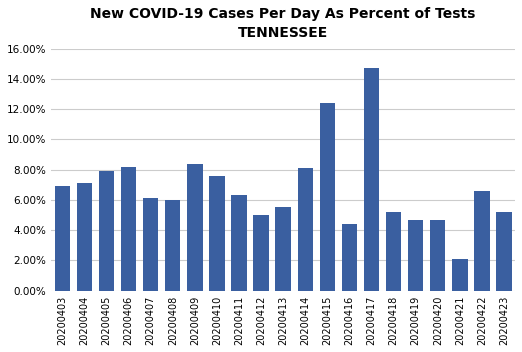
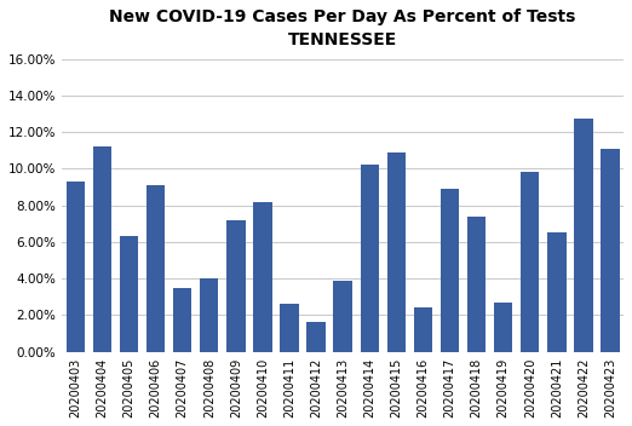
20200403: 6.9% -> 9.3%
20200404: 7.1% -> 11.2%
20200405: 7.9% -> 6.3%
20200406: 8.2% -> 9.1%
20200407: 6.1% -> 3.5%
20200408: 6.0% -> 4.0%
20200409: 8.4% -> 7.2%
20200410: 7.6% -> 8.2%
20200411: 6.3% -> 2.6%
20200412: 5.0% -> 1.6%
20200413: 5.5% -> 3.9%
20200414: 8.1% -> 10.2%
20200415: 12.4% -> 10.9%
20200416: 4.4% -> 2.4%
20200417: 14.7% -> 8.9%
20200418: 5.2% -> 7.4%
20200419: 4.7% -> 2.7%
20200420: 4.7% -> 9.8%
20200421: 2.1% -> 6.5%
20200422: 6.6% -> 12.7%
20200423: 5.2% -> 11.1%
